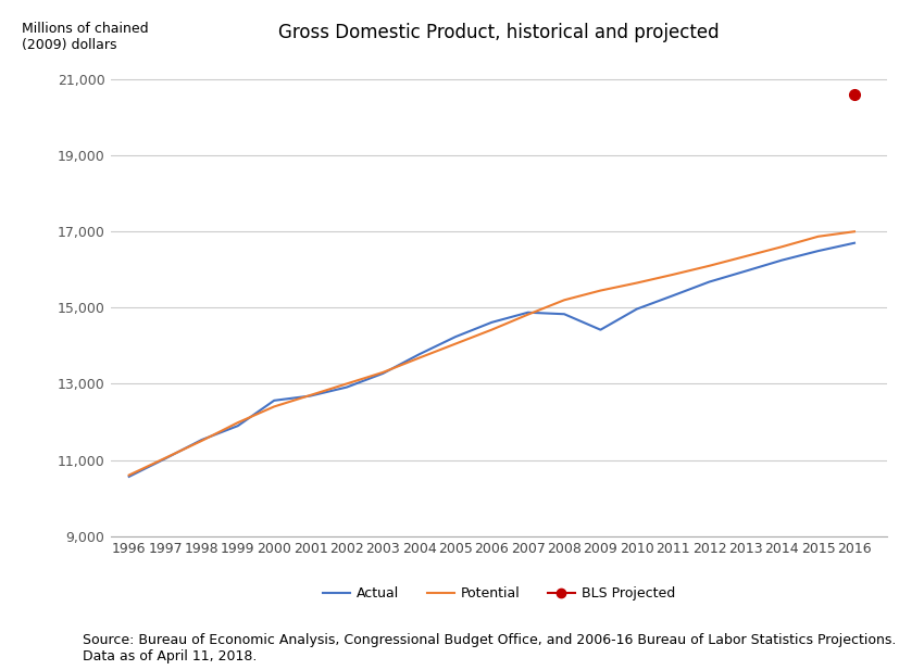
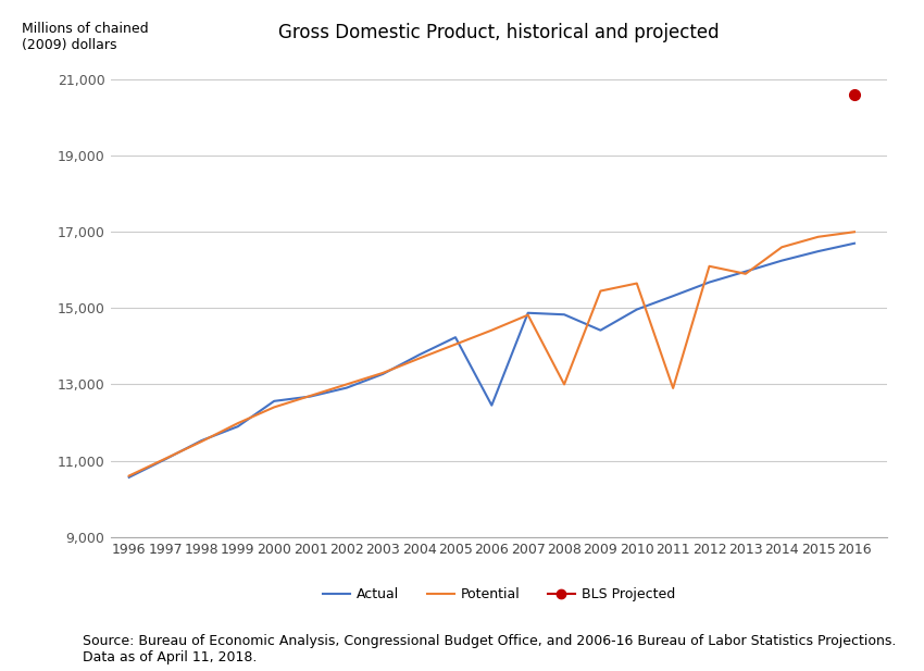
Actual/2006: 14,610 -> 12,450
Potential/2008: 15,200 -> 13,000
Potential/2011: 15,870 -> 12,900
Potential/2013: 16,350 -> 15,900
